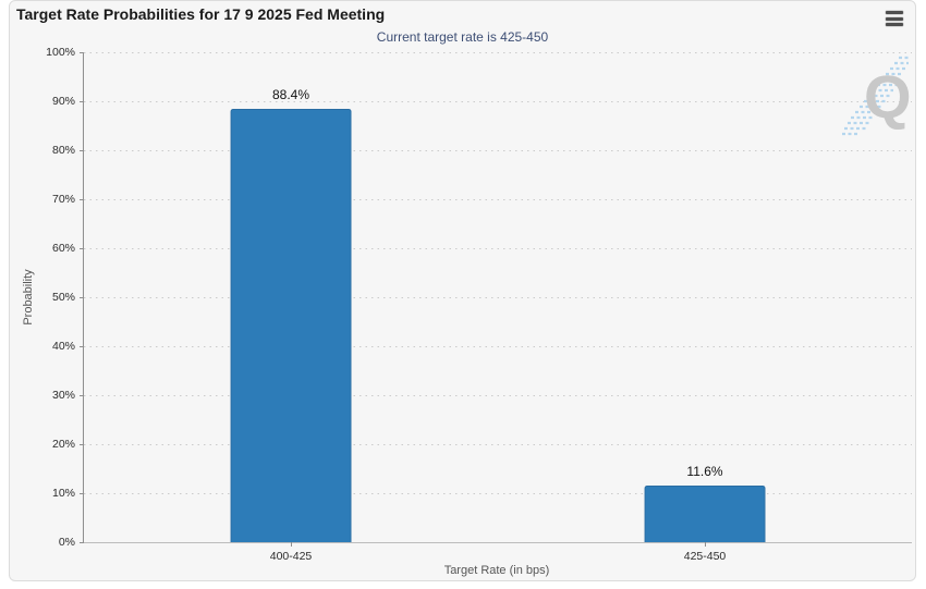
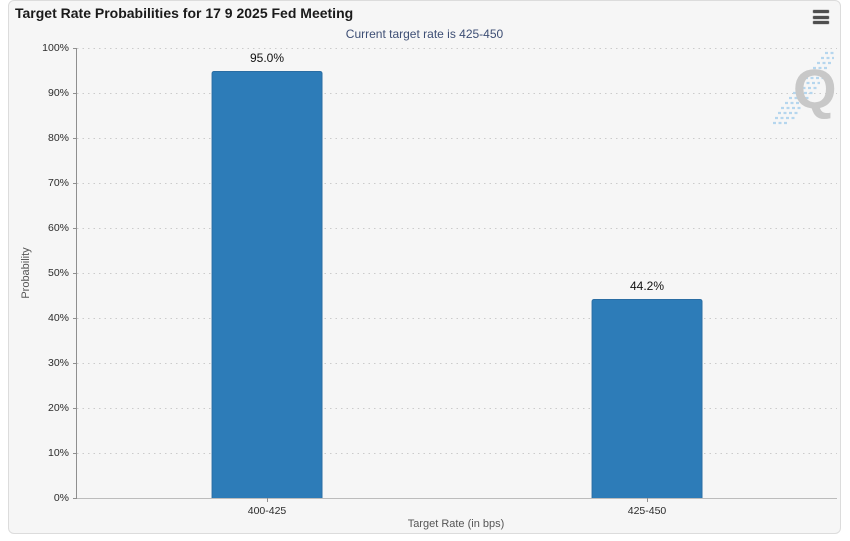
400-425: 88.4% -> 95.0%
425-450: 11.6% -> 44.2%
